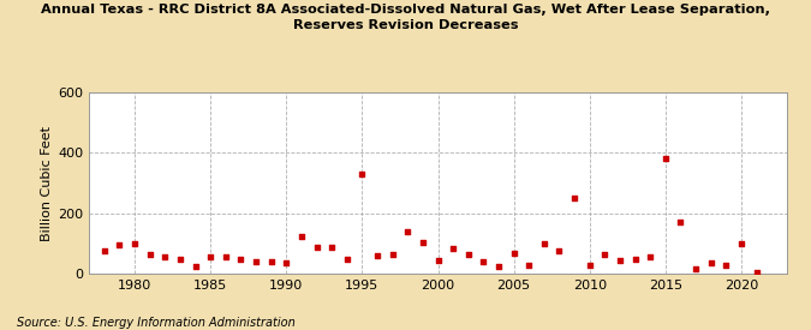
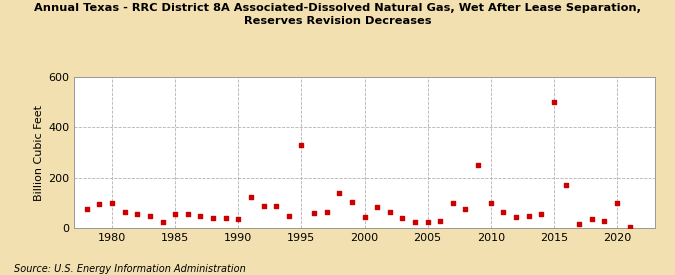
2005: 70 -> 25
2010: 30 -> 100
2015: 380 -> 500
